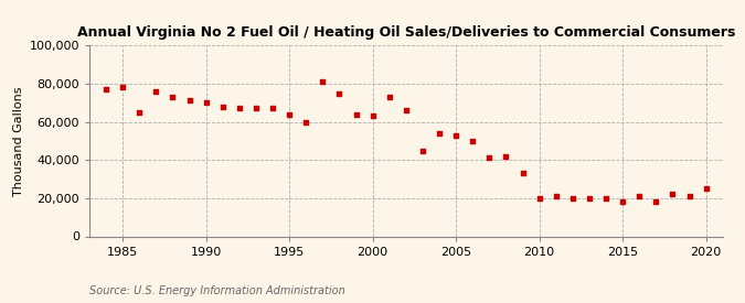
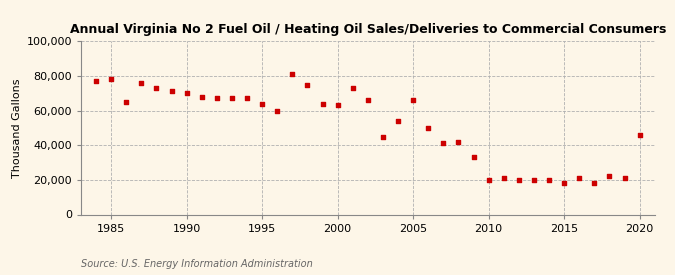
2005: 53,000 -> 66,000
2020: 25,000 -> 46,000
